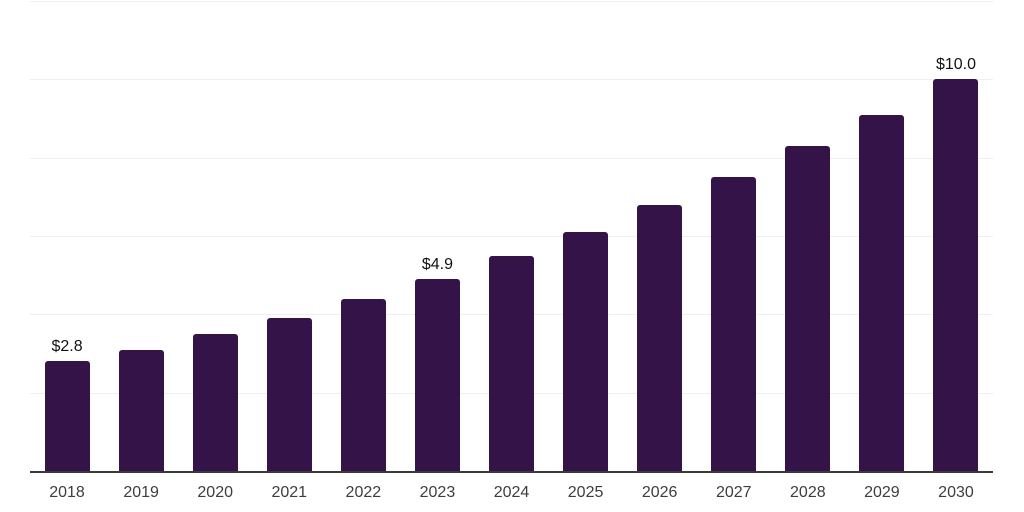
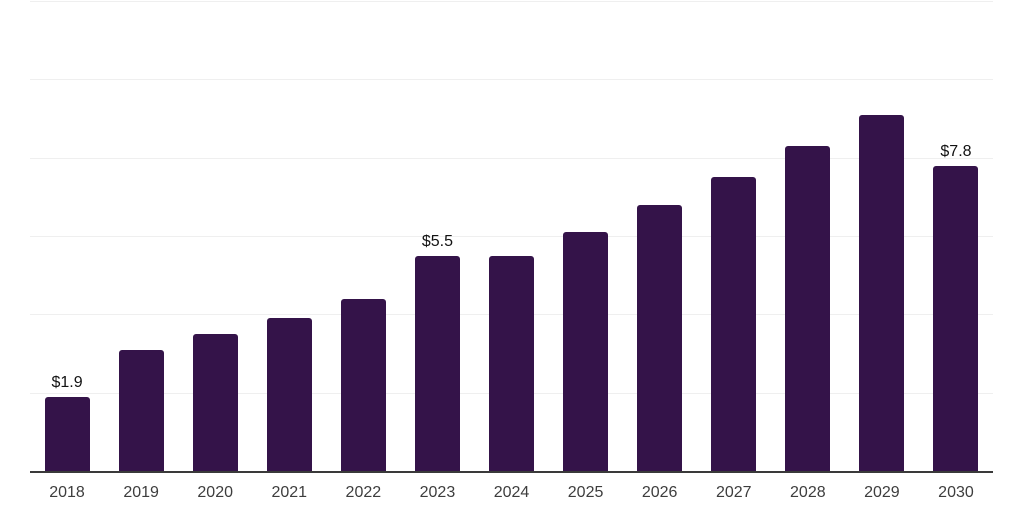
2018: $2.8 -> $1.9
2023: $4.9 -> $5.5
2030: $10.0 -> $7.8
